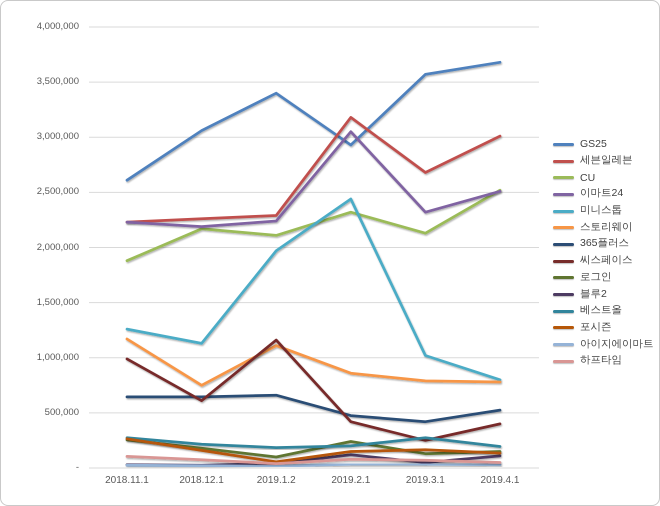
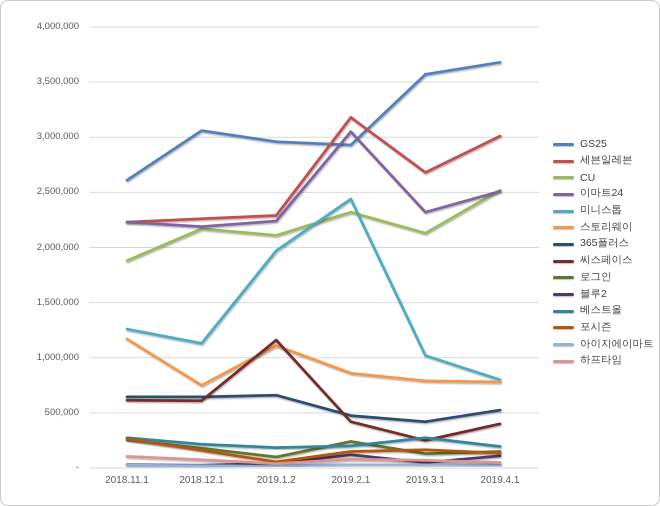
씨스페이스/2018.11.1: 990000 -> 620000
GS25/2019.1.2: 3400000 -> 2960000
